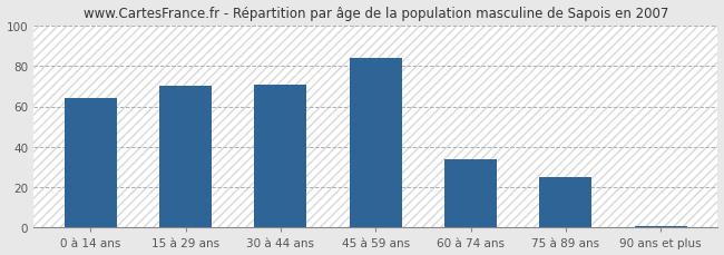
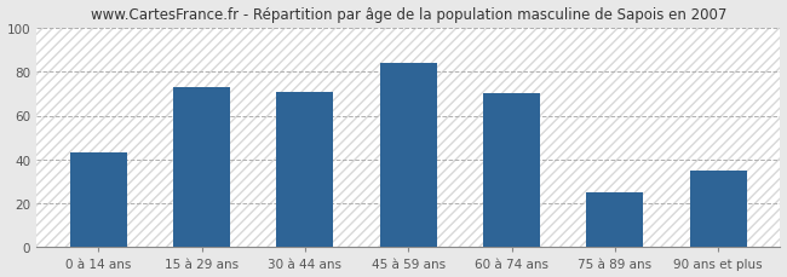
0 à 14 ans: 64 -> 43
15 à 29 ans: 70 -> 73
60 à 74 ans: 34 -> 70
90 ans et plus: 1 -> 35
